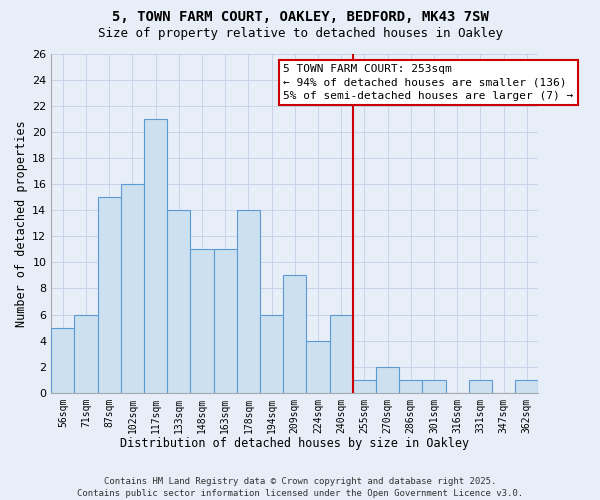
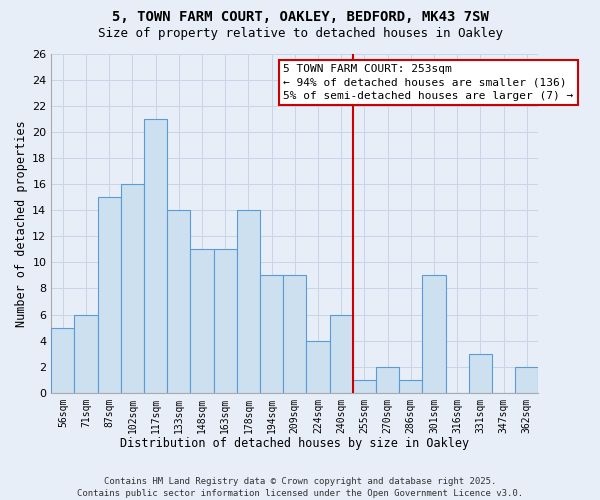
194sqm: 6 -> 9
301sqm: 1 -> 9
331sqm: 1 -> 3
362sqm: 1 -> 2
